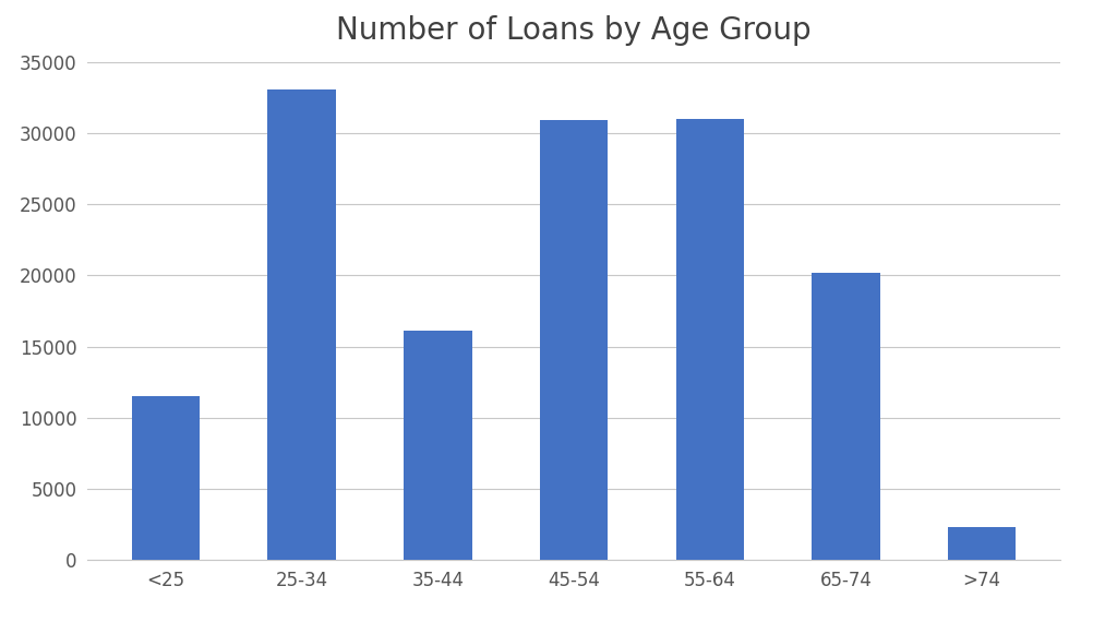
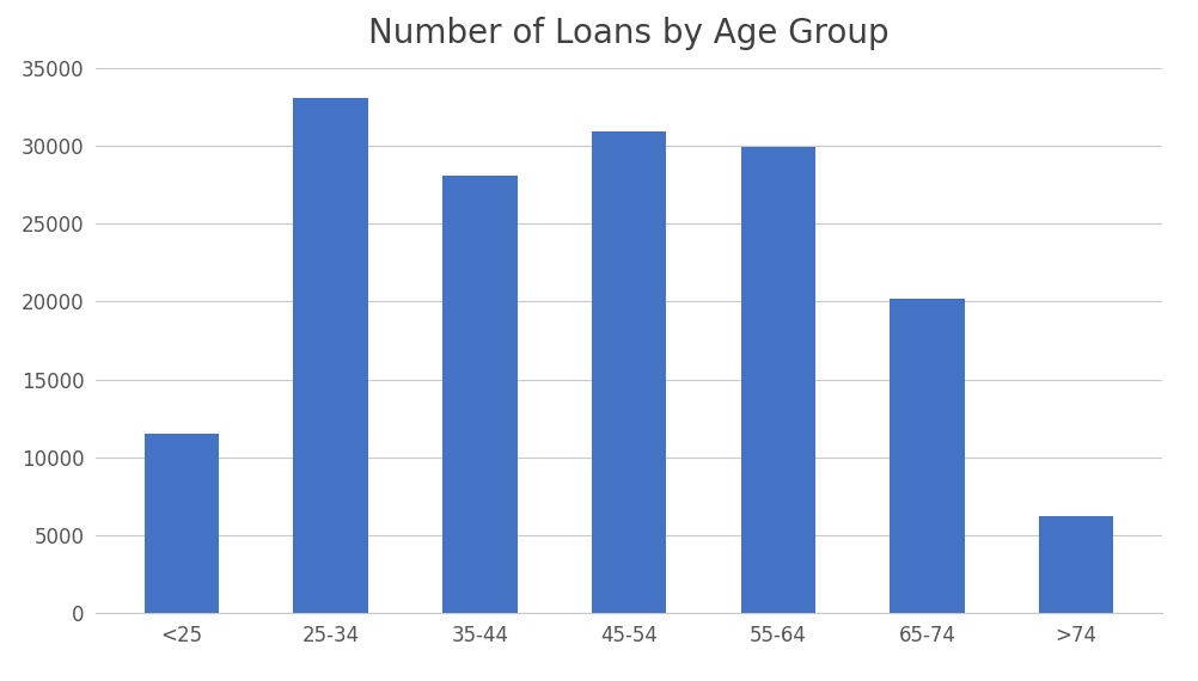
35-44: 16100 -> 28100
55-64: 31000 -> 29900
>74: 2300 -> 6200
